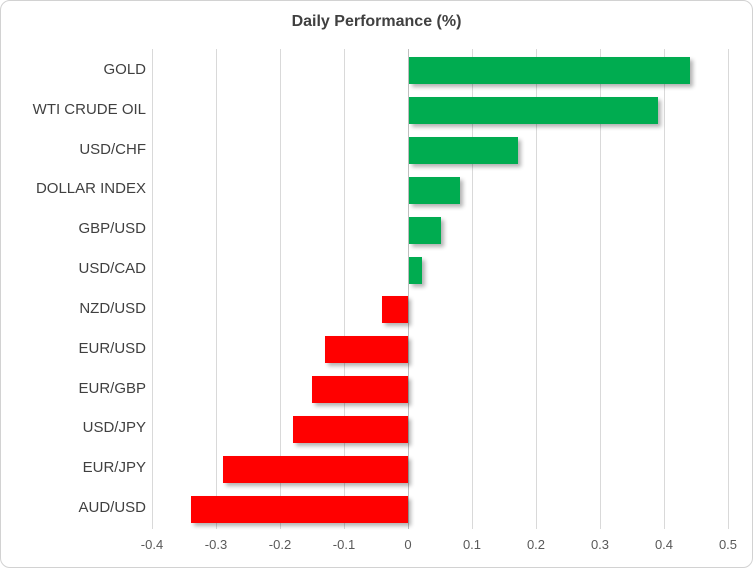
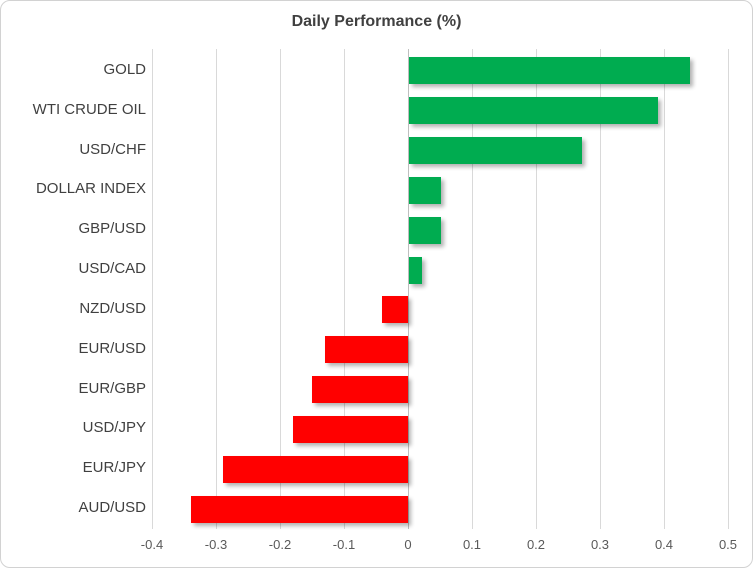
USD/CHF: 0.17 -> 0.27
DOLLAR INDEX: 0.08 -> 0.05
